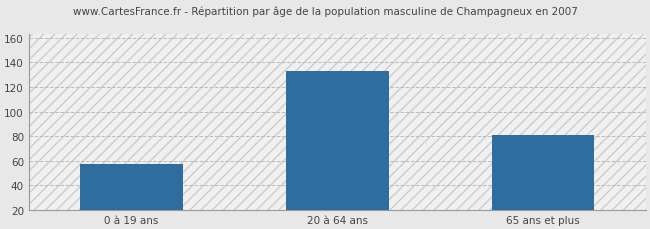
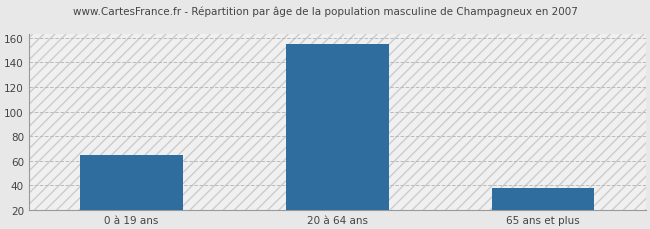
0 à 19 ans: 57 -> 65
20 à 64 ans: 133 -> 155
65 ans et plus: 81 -> 38
